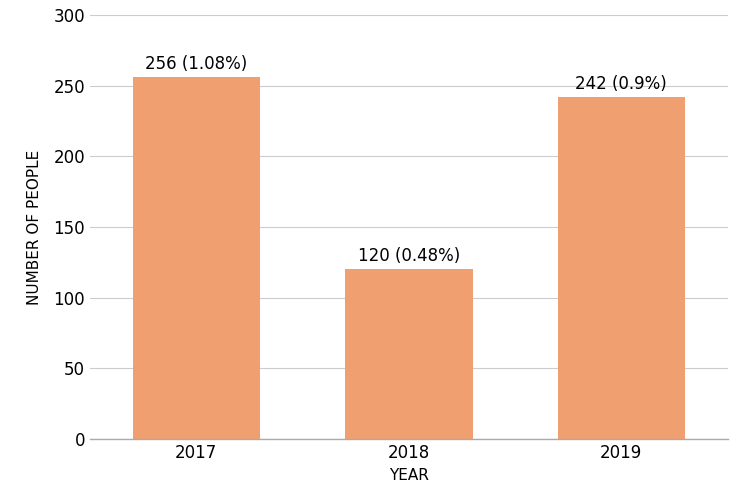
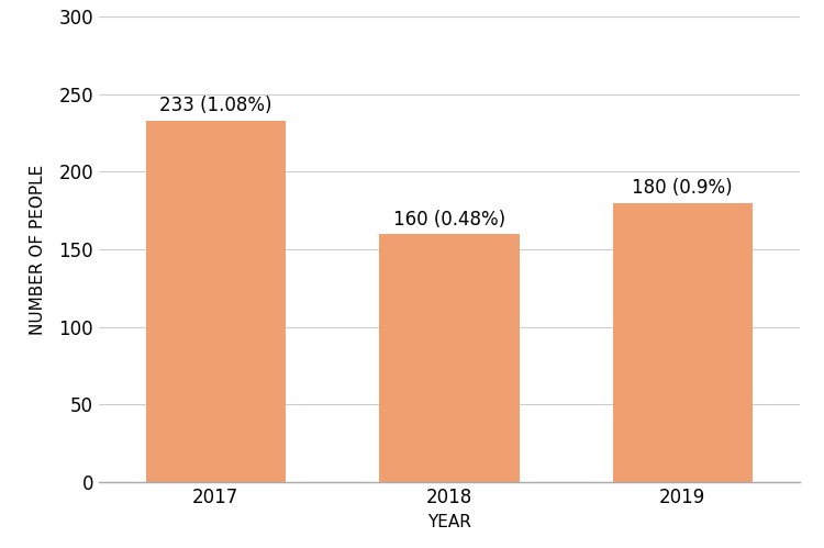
2017: 256 -> 233
2018: 120 -> 160
2019: 242 -> 180
